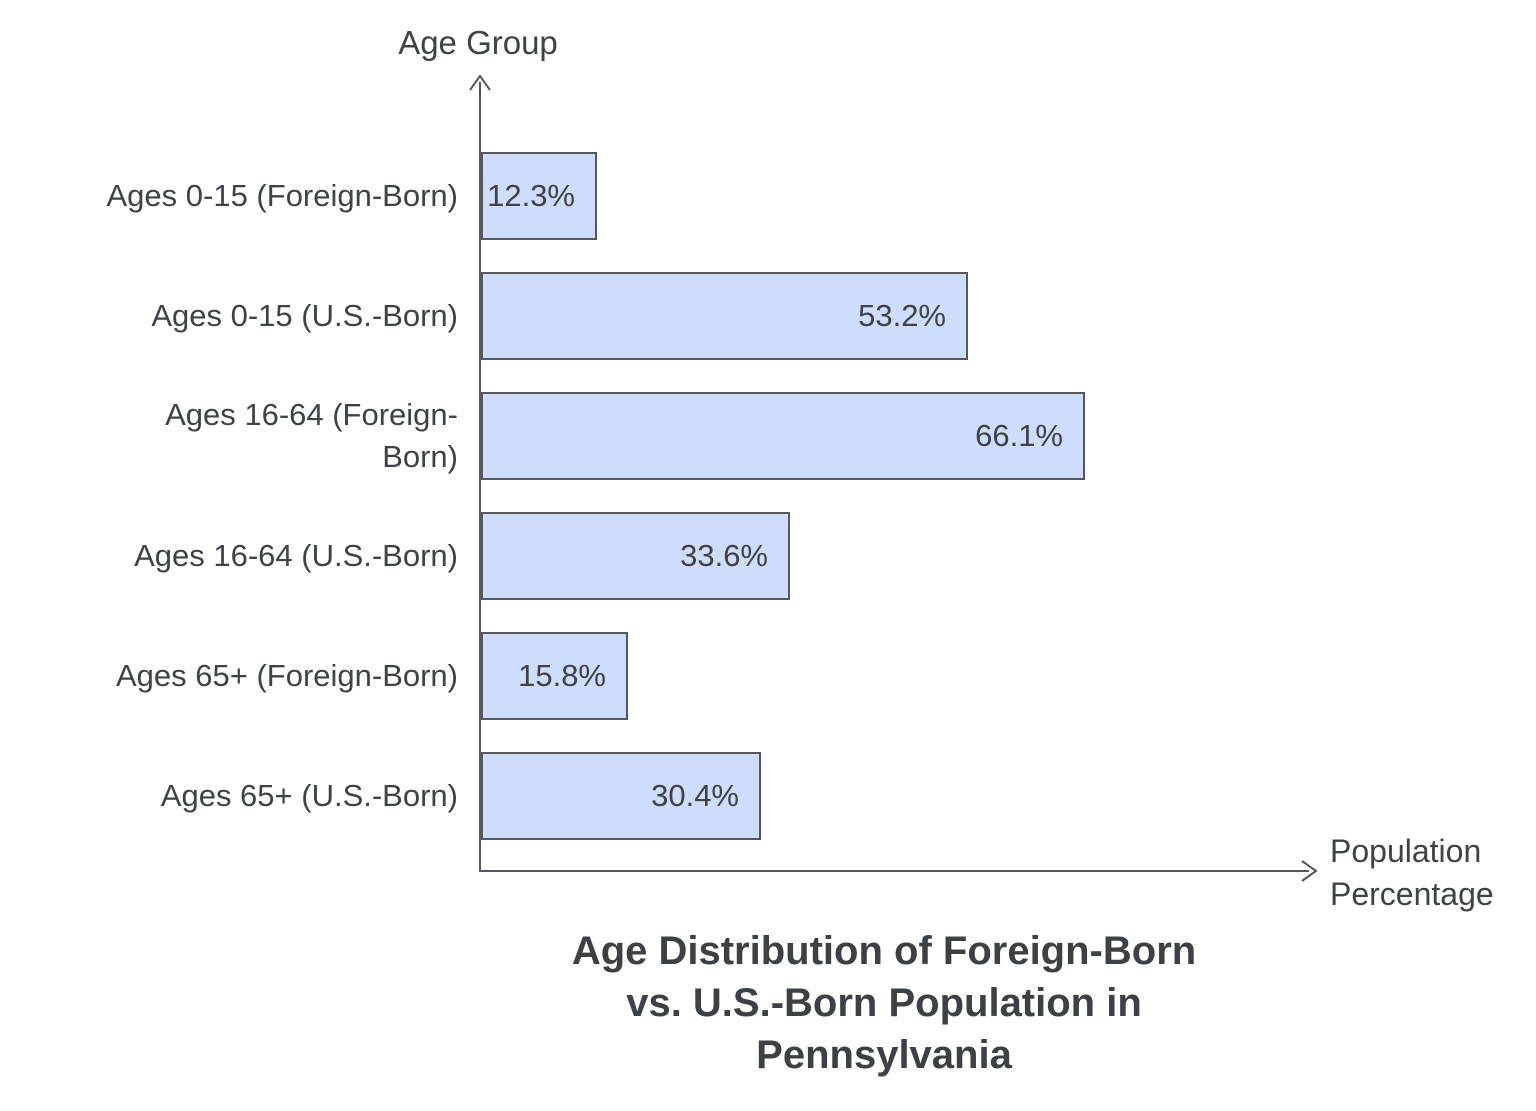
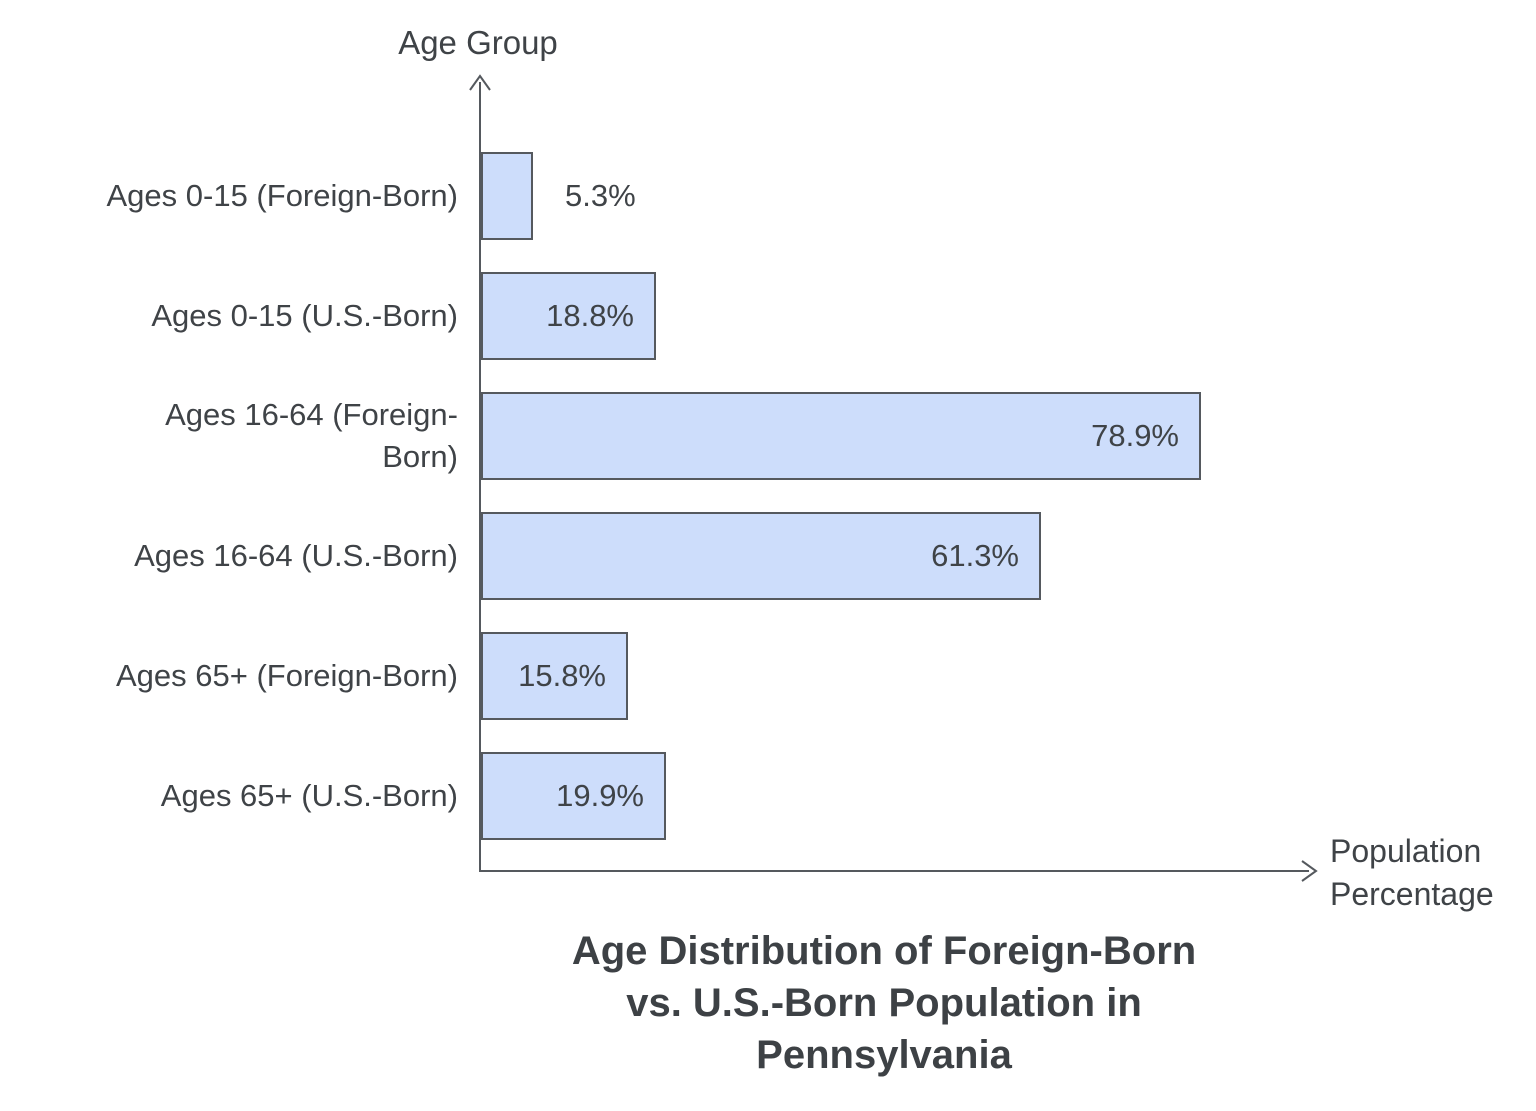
Ages 0-15 (Foreign-Born): 12.3% -> 5.3%
Ages 0-15 (U.S.-Born): 53.2% -> 18.8%
Ages 16-64 (Foreign-Born): 66.1% -> 78.9%
Ages 16-64 (U.S.-Born): 33.6% -> 61.3%
Ages 65+ (U.S.-Born): 30.4% -> 19.9%
